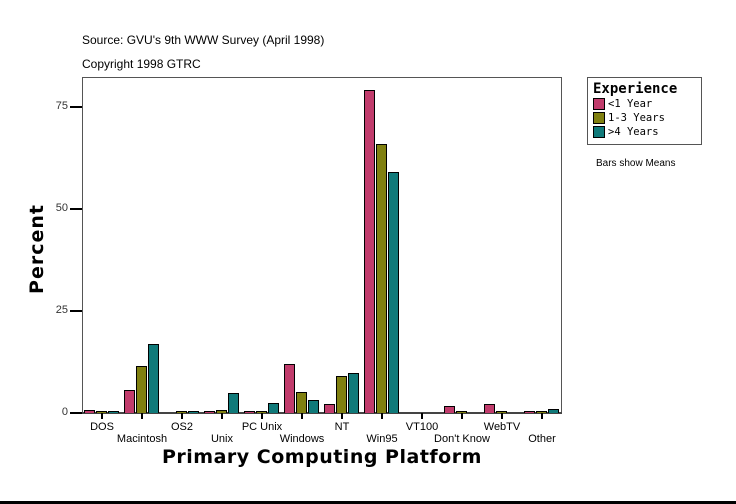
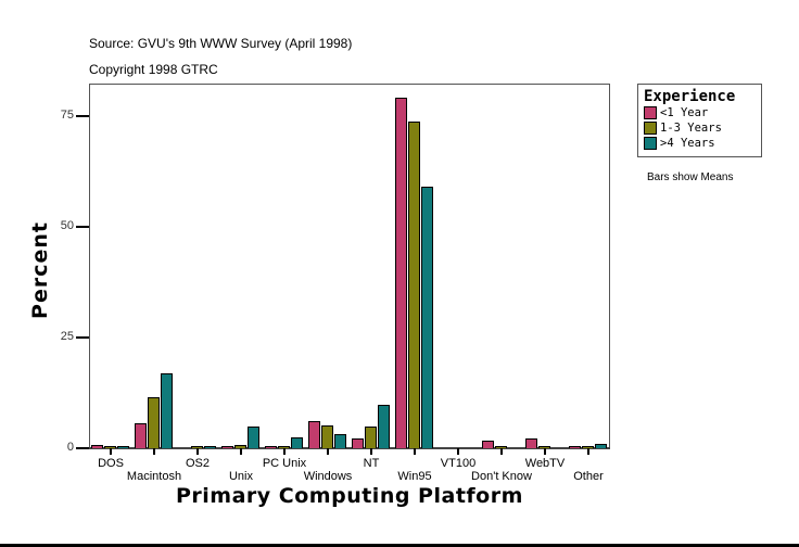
<1 Year/Windows: 12 -> 6
1-3 Years/NT: 9 -> 5
1-3 Years/Win95: 66 -> 74
